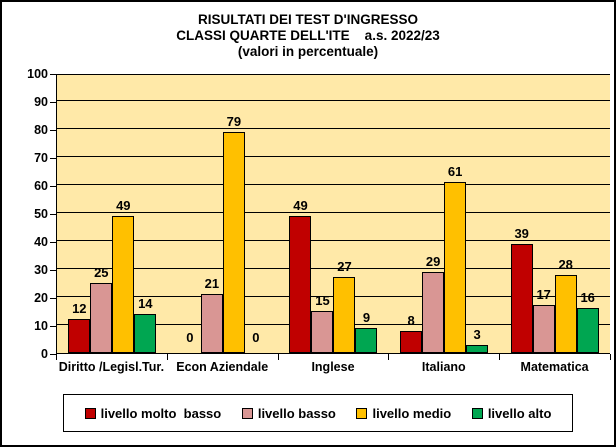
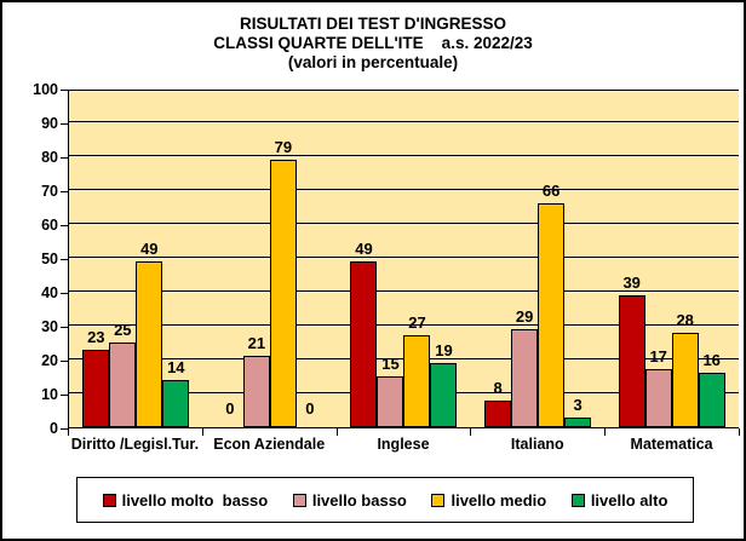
livello molto basso/Diritto /Legisl.Tur.: 12 -> 23
livello alto/Inglese: 9 -> 19
livello medio/Italiano: 61 -> 66
